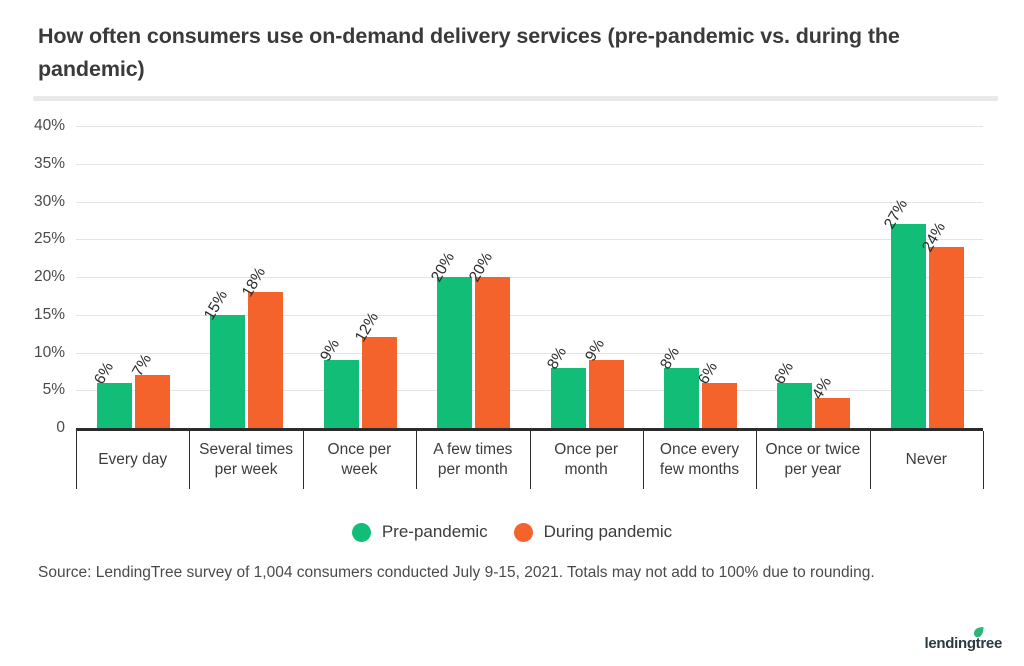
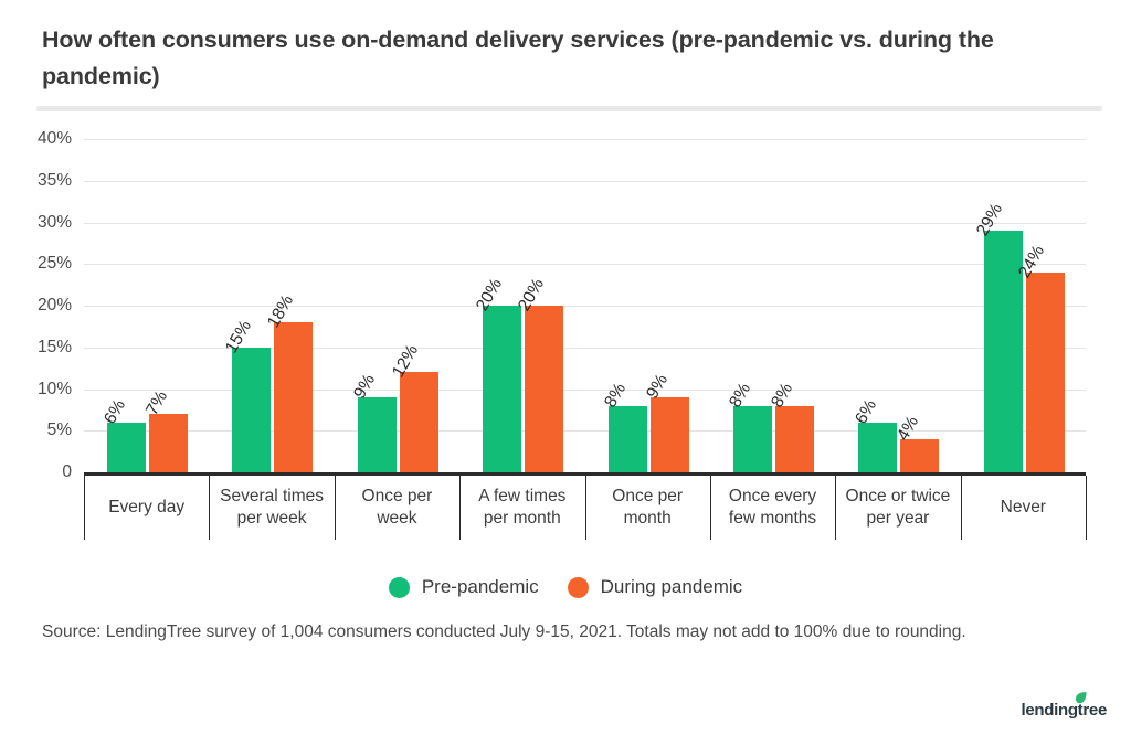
During pandemic/Once every few months: 6% -> 8%
Pre-pandemic/Never: 27% -> 29%
